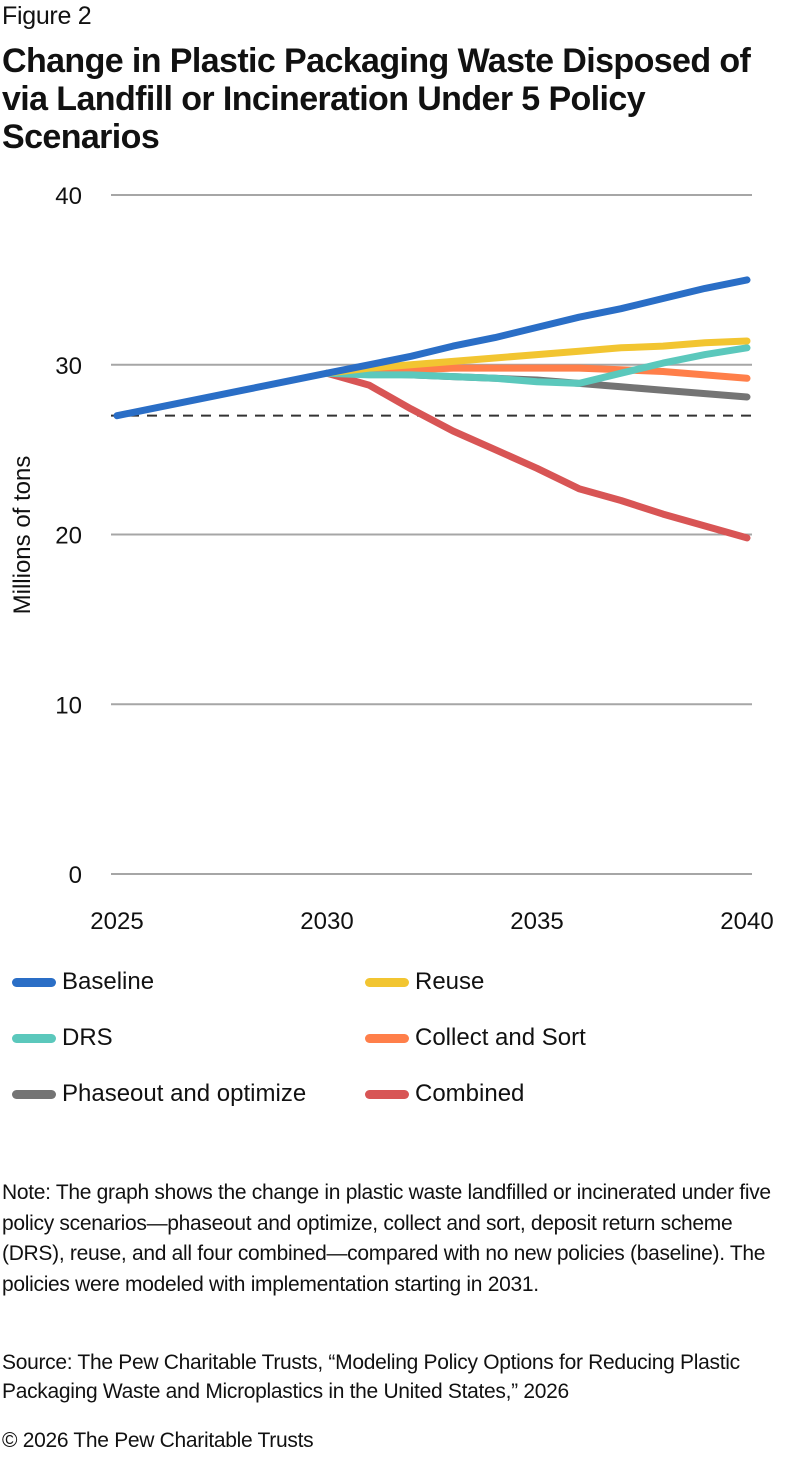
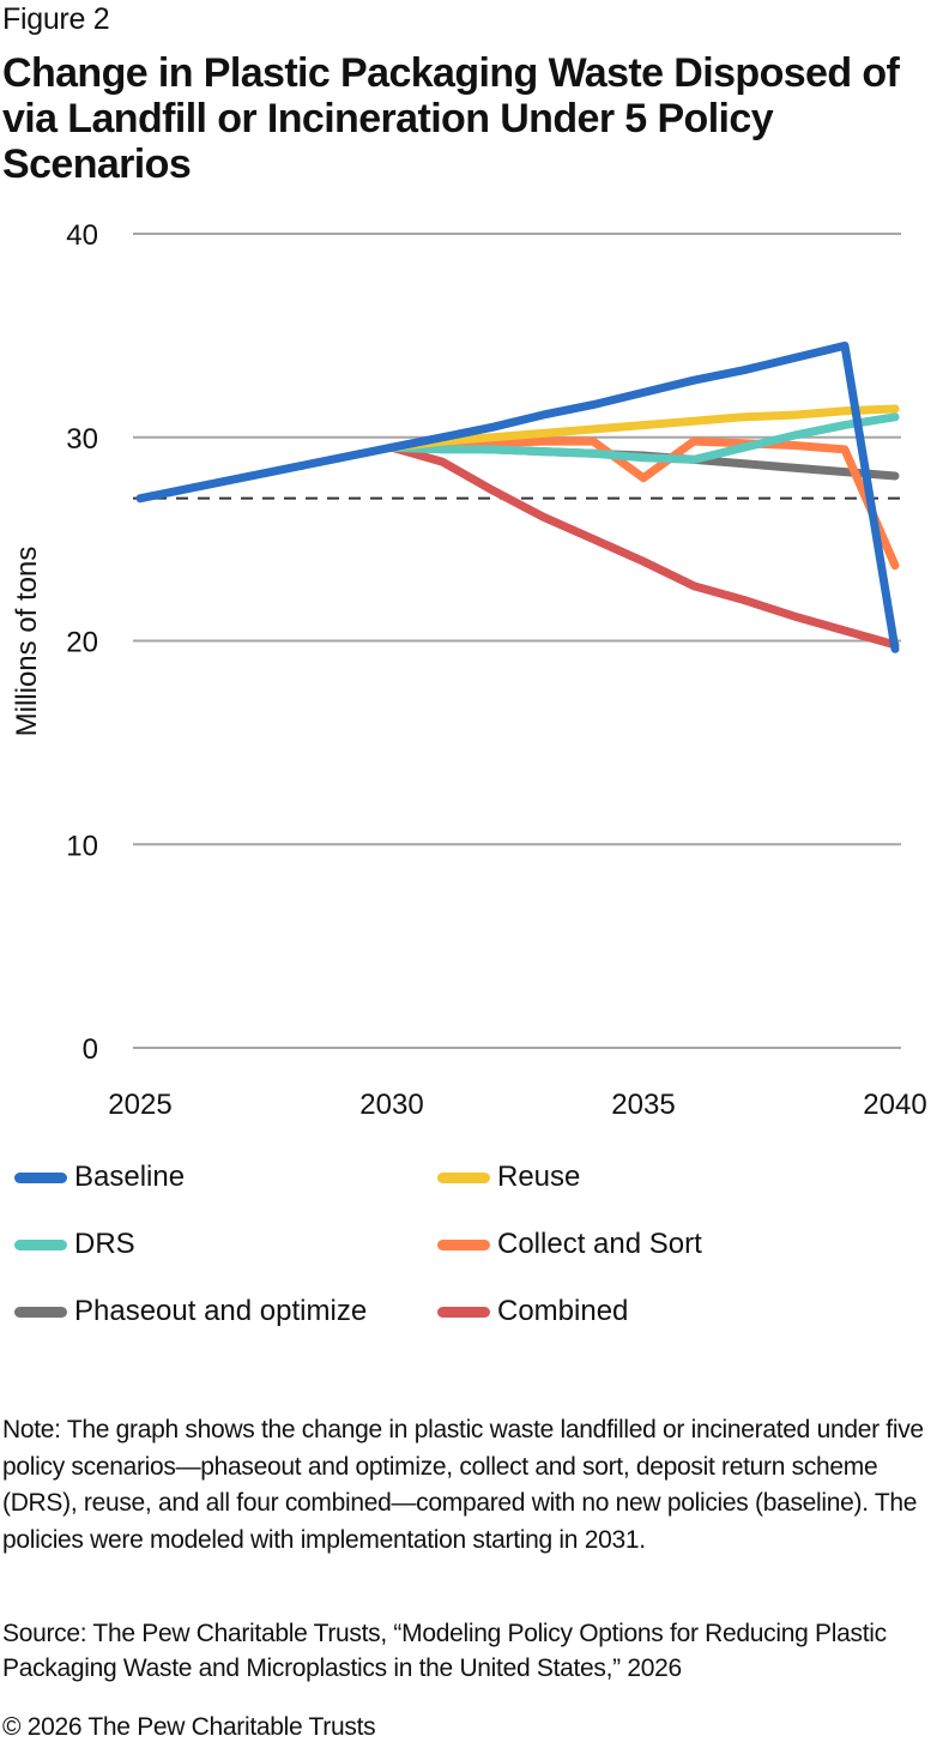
Collect and Sort/2035: 29.8 -> 28.0
Baseline/2040: 35.0 -> 19.6
Collect and Sort/2040: 29.2 -> 23.7
